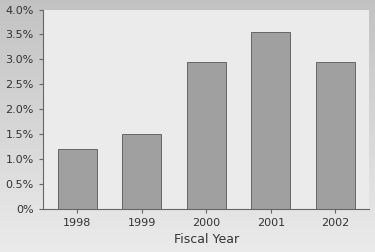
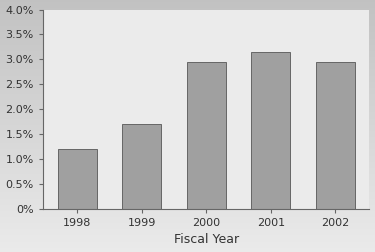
1999: 1.50% -> 1.70%
2001: 3.55% -> 3.15%
